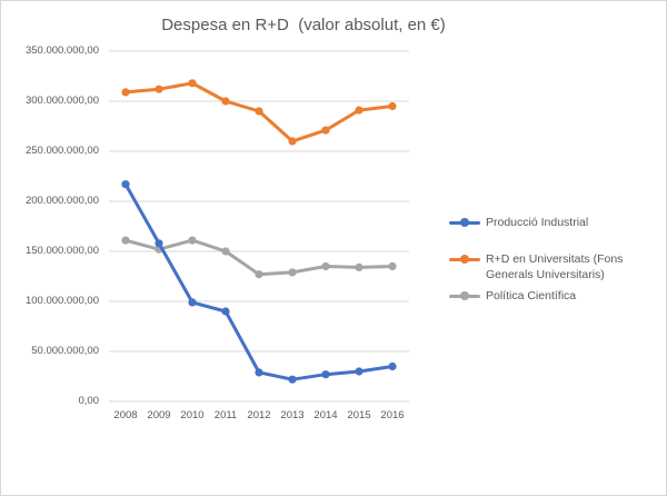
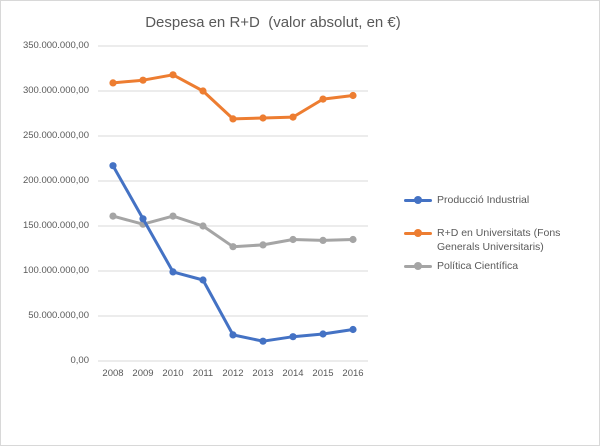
R+D en Universitats (Fons Generals Universitaris)/2012: 290000000 -> 270000000
R+D en Universitats (Fons Generals Universitaris)/2013: 260000000 -> 270000000
